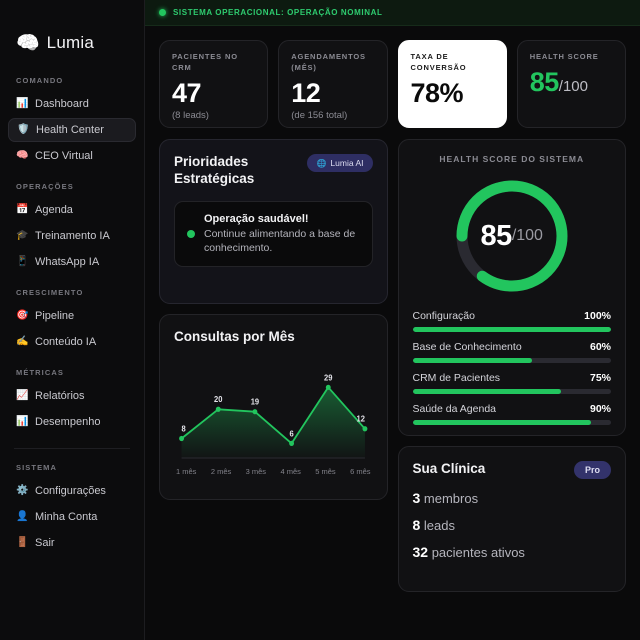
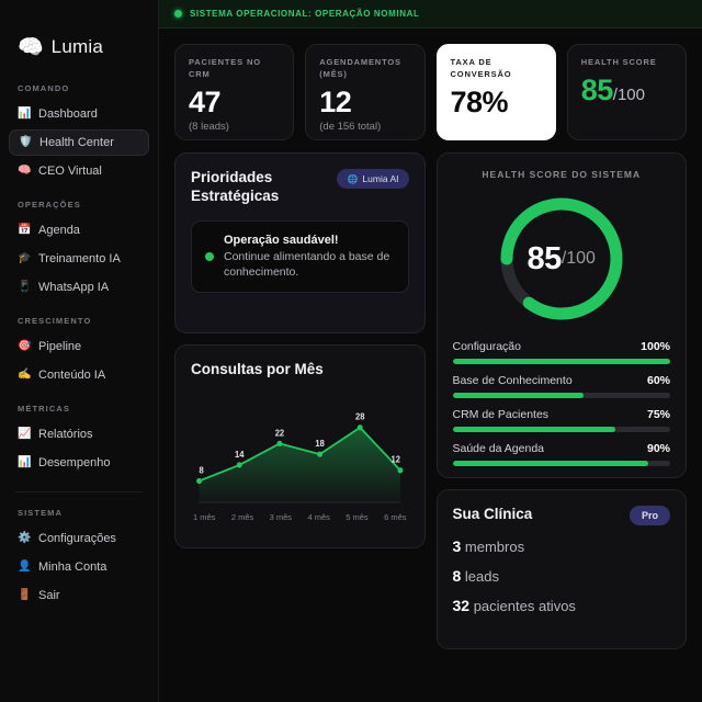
2 mês: 20 -> 14
3 mês: 19 -> 22
4 mês: 6 -> 18
5 mês: 29 -> 28
